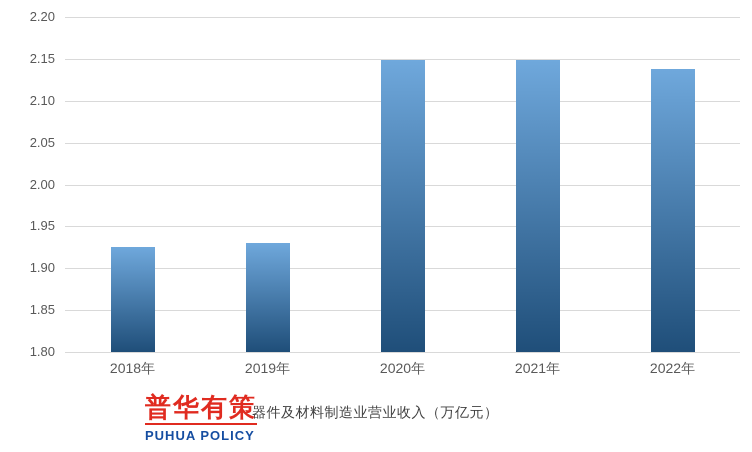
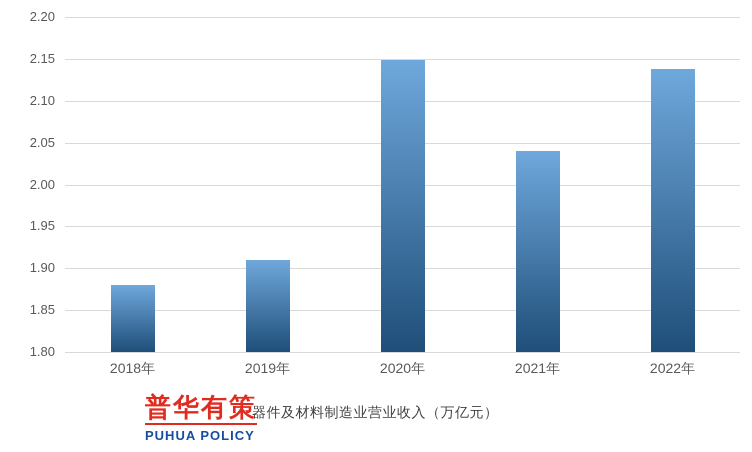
2018年: 1.93 -> 1.88
2019年: 1.93 -> 1.91
2021年: 2.15 -> 2.04
